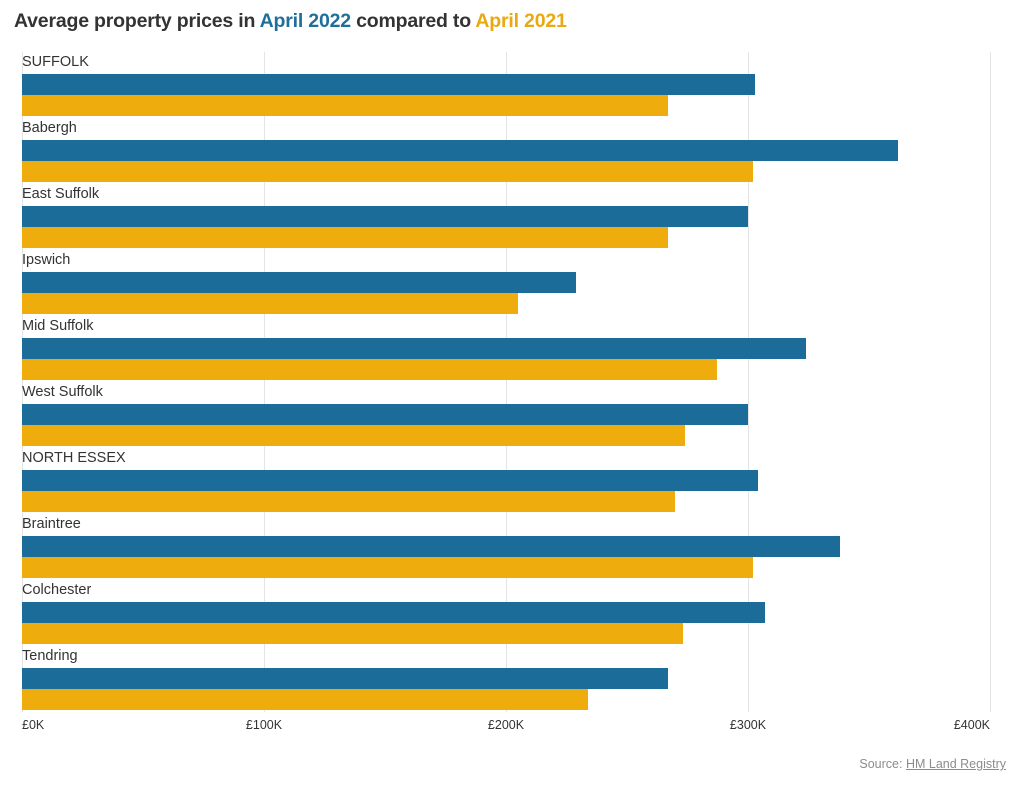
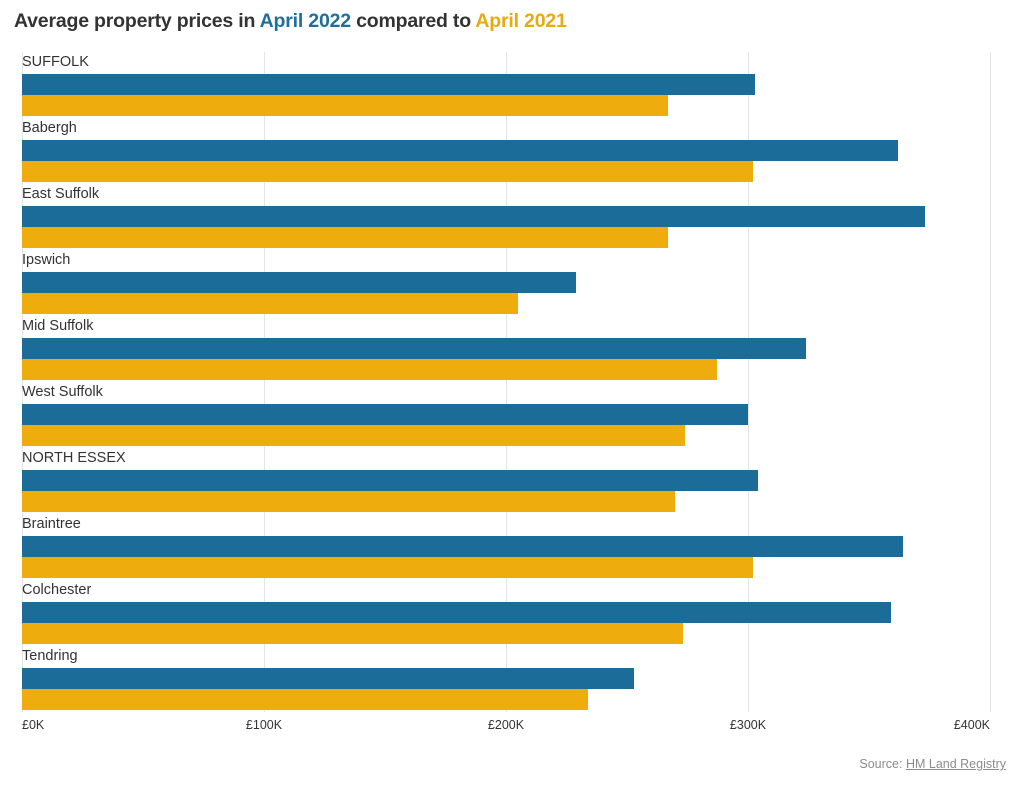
April 2022/East Suffolk: £300K -> £373K
April 2022/Braintree: £338K -> £364K
April 2022/Colchester: £307K -> £359K
April 2022/Tendring: £267K -> £253K
